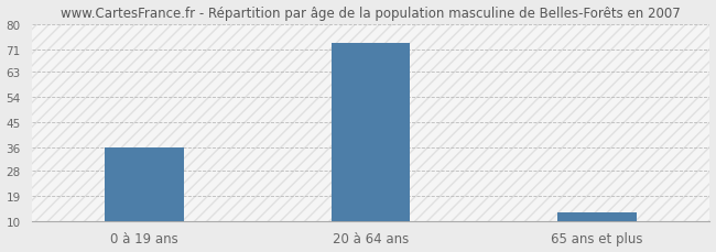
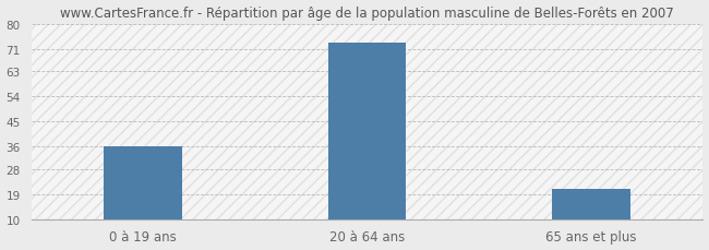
65 ans et plus: 13 -> 21
